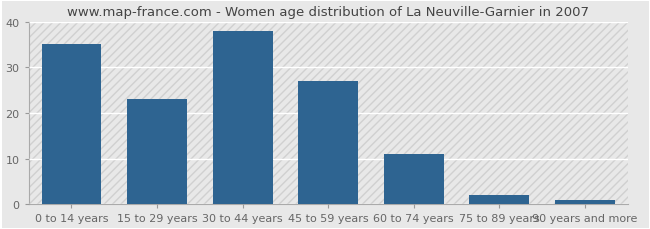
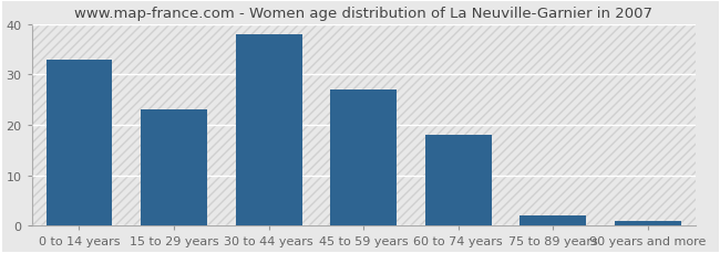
0 to 14 years: 35 -> 33
60 to 74 years: 11 -> 18
